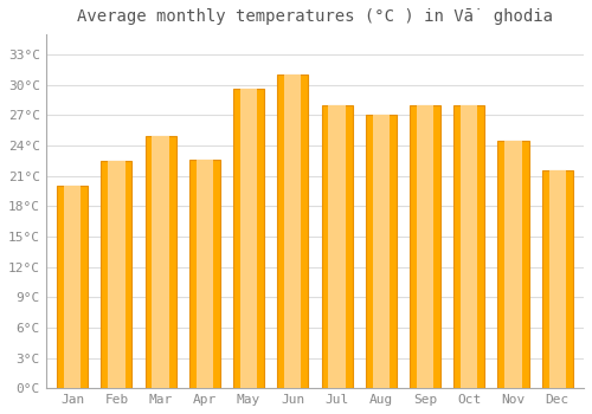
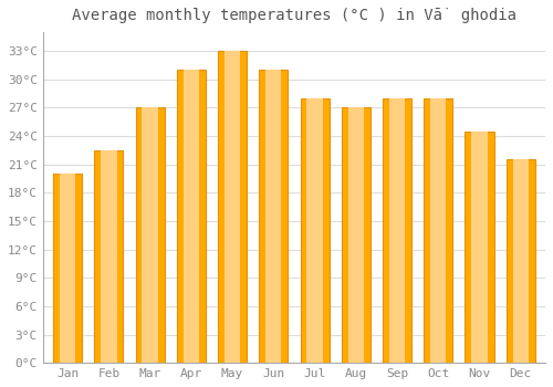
Mar: 25.0°C -> 27.0°C
Apr: 22.6°C -> 31.0°C
May: 29.6°C -> 33.0°C
